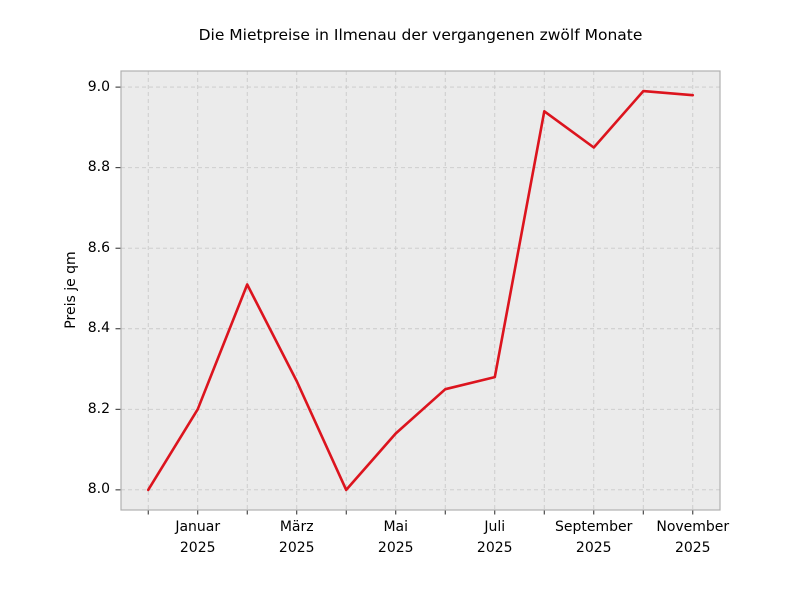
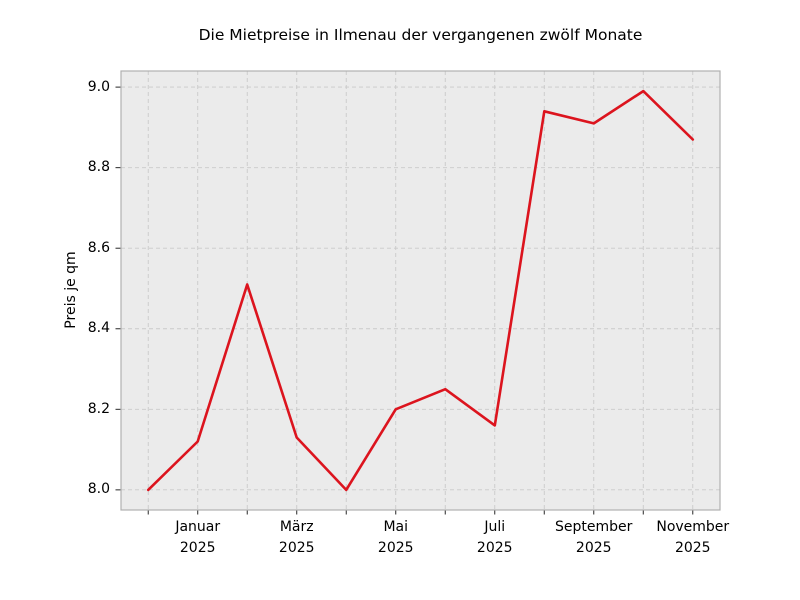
Januar 2025: 8.20 -> 8.12
März 2025: 8.27 -> 8.13
Mai 2025: 8.14 -> 8.20
Juli 2025: 8.28 -> 8.16
September 2025: 8.85 -> 8.91
November 2025: 8.98 -> 8.87
